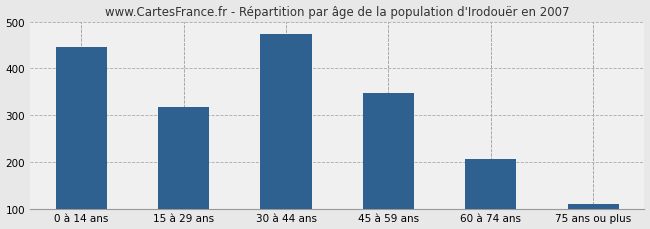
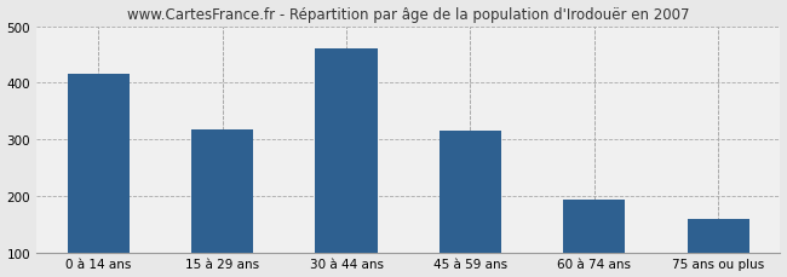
0 à 14 ans: 445 -> 415
30 à 44 ans: 473 -> 460
45 à 59 ans: 348 -> 315
60 à 74 ans: 207 -> 195
75 ans ou plus: 112 -> 160
